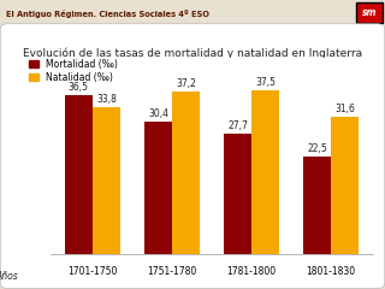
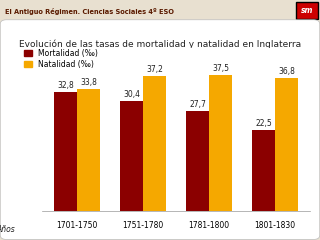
Mortalidad (‰)/1701-1750: 36,5 -> 32,8
Natalidad (‰)/1801-1830: 31,6 -> 36,8
